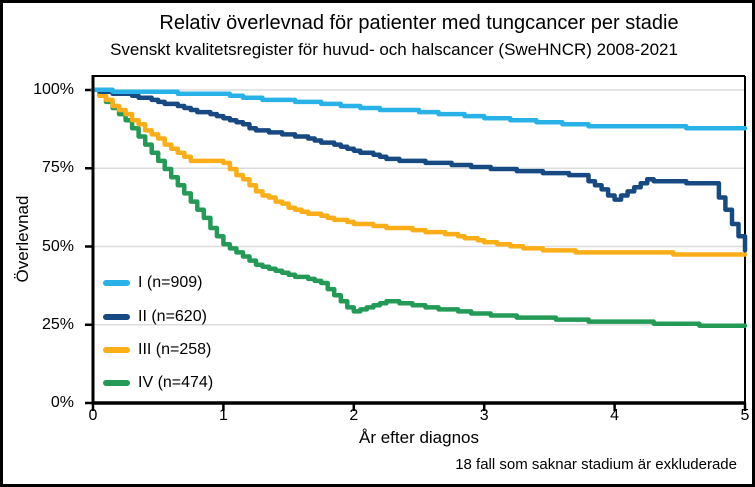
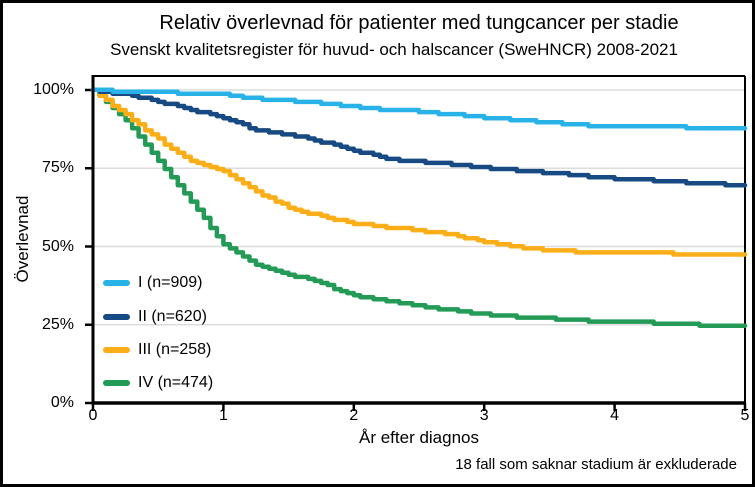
III (n=258)/1: 77% -> 74%
IV (n=474)/2: 29% -> 34%
II (n=620)/4: 65% -> 72%
II (n=620)/5: 49% -> 70%
